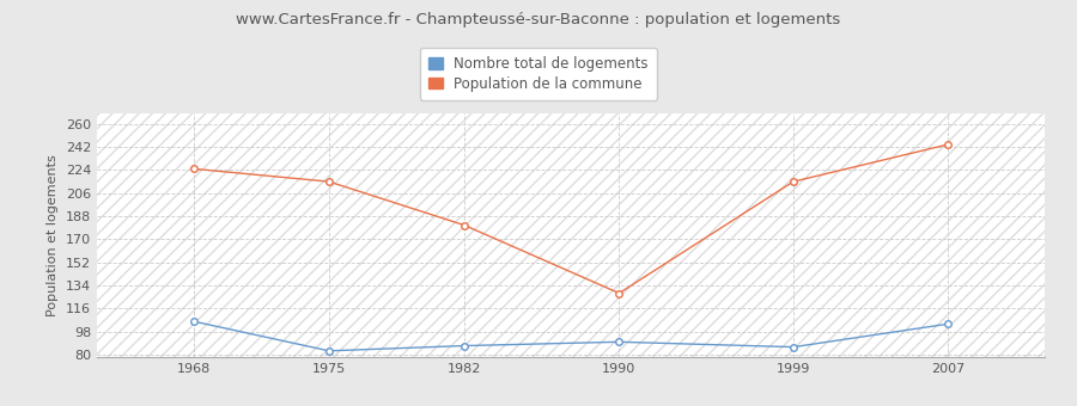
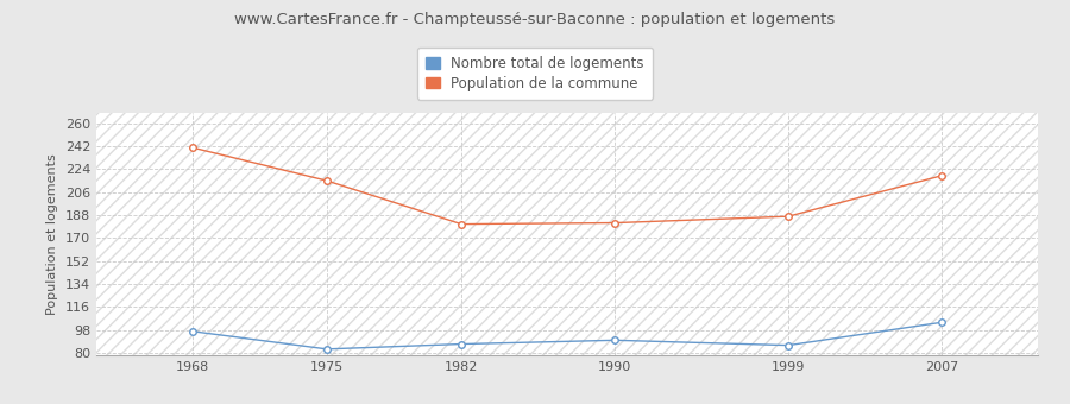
Nombre total de logements/1968: 106 -> 97
Population de la commune/1968: 225 -> 241
Population de la commune/1990: 128 -> 182
Population de la commune/1999: 215 -> 187
Population de la commune/2007: 244 -> 219
